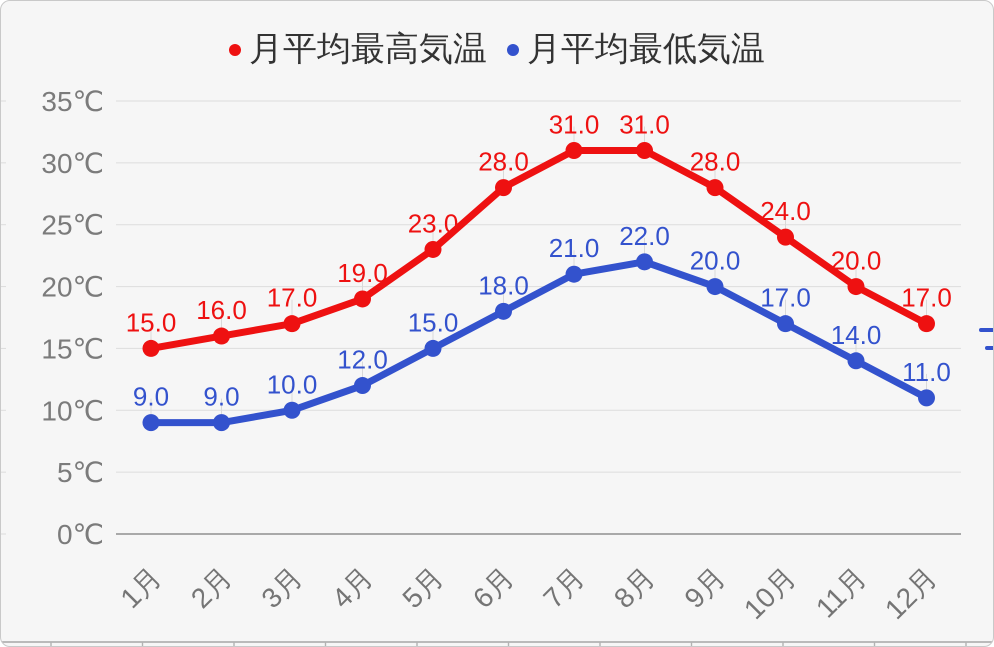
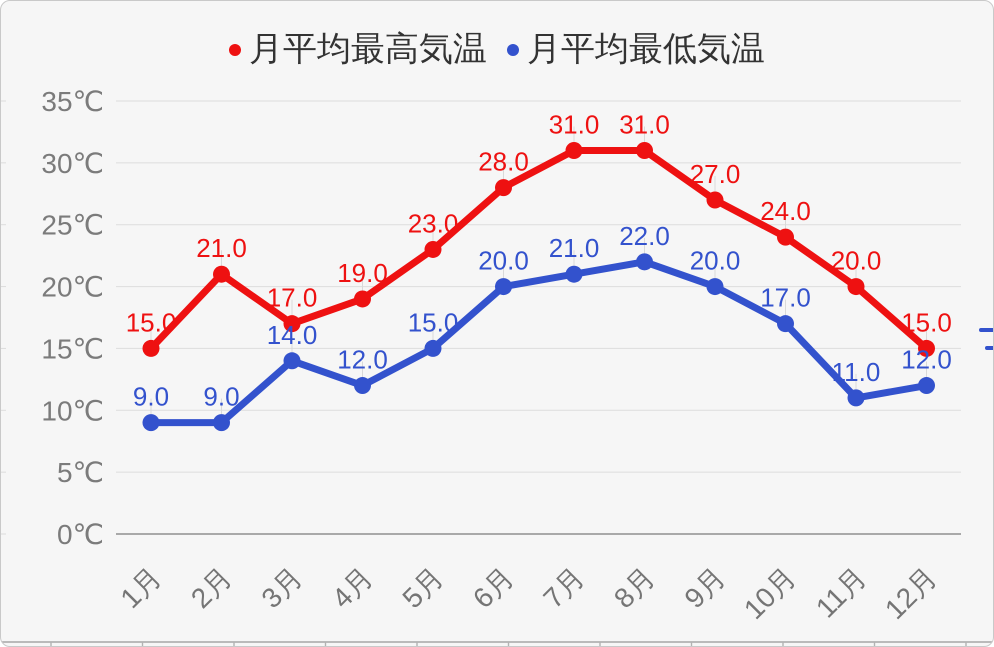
月平均最高気温/2月: 16.0 -> 21.0
月平均最低気温/3月: 10.0 -> 14.0
月平均最低気温/6月: 18.0 -> 20.0
月平均最高気温/9月: 28.0 -> 27.0
月平均最低気温/11月: 14.0 -> 11.0
月平均最高気温/12月: 17.0 -> 15.0
月平均最低気温/12月: 11.0 -> 12.0
